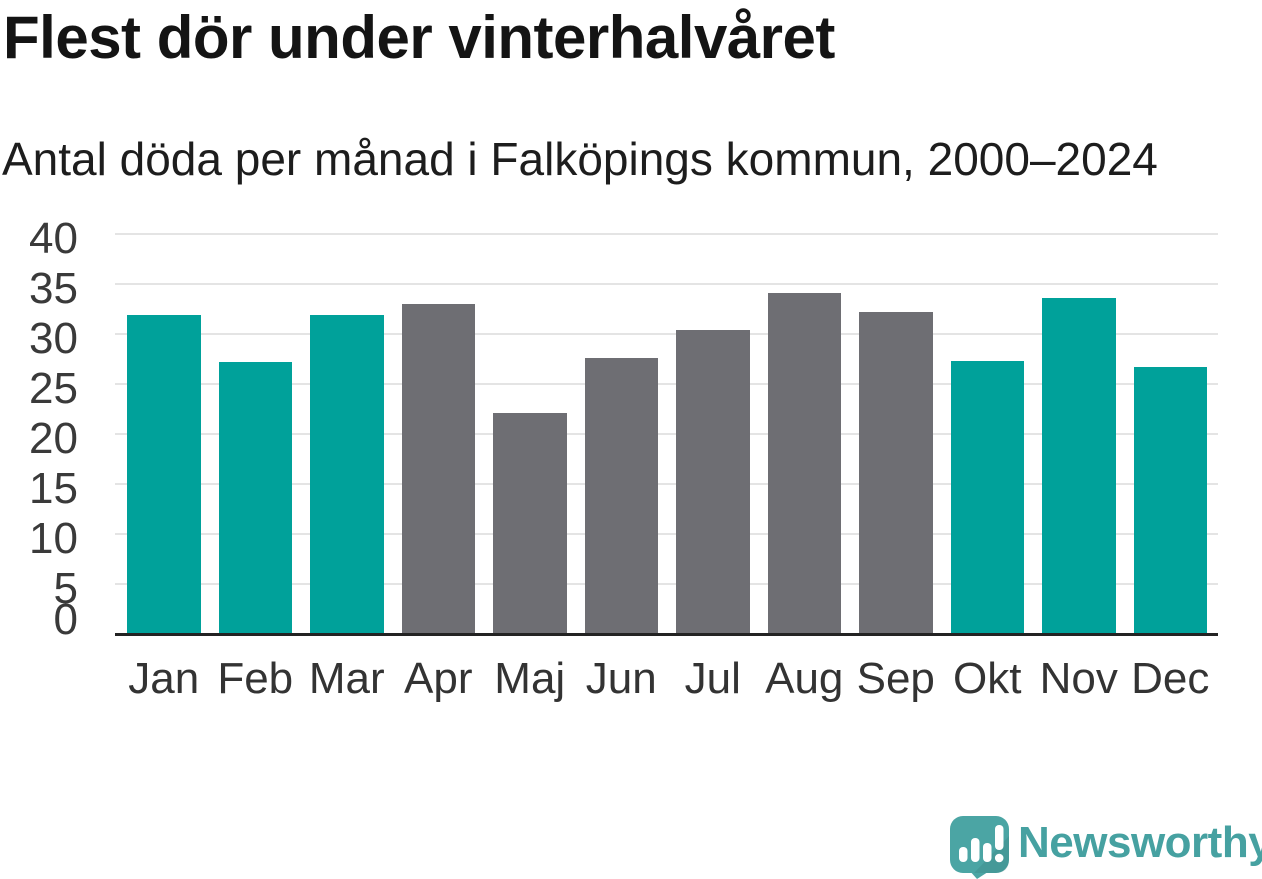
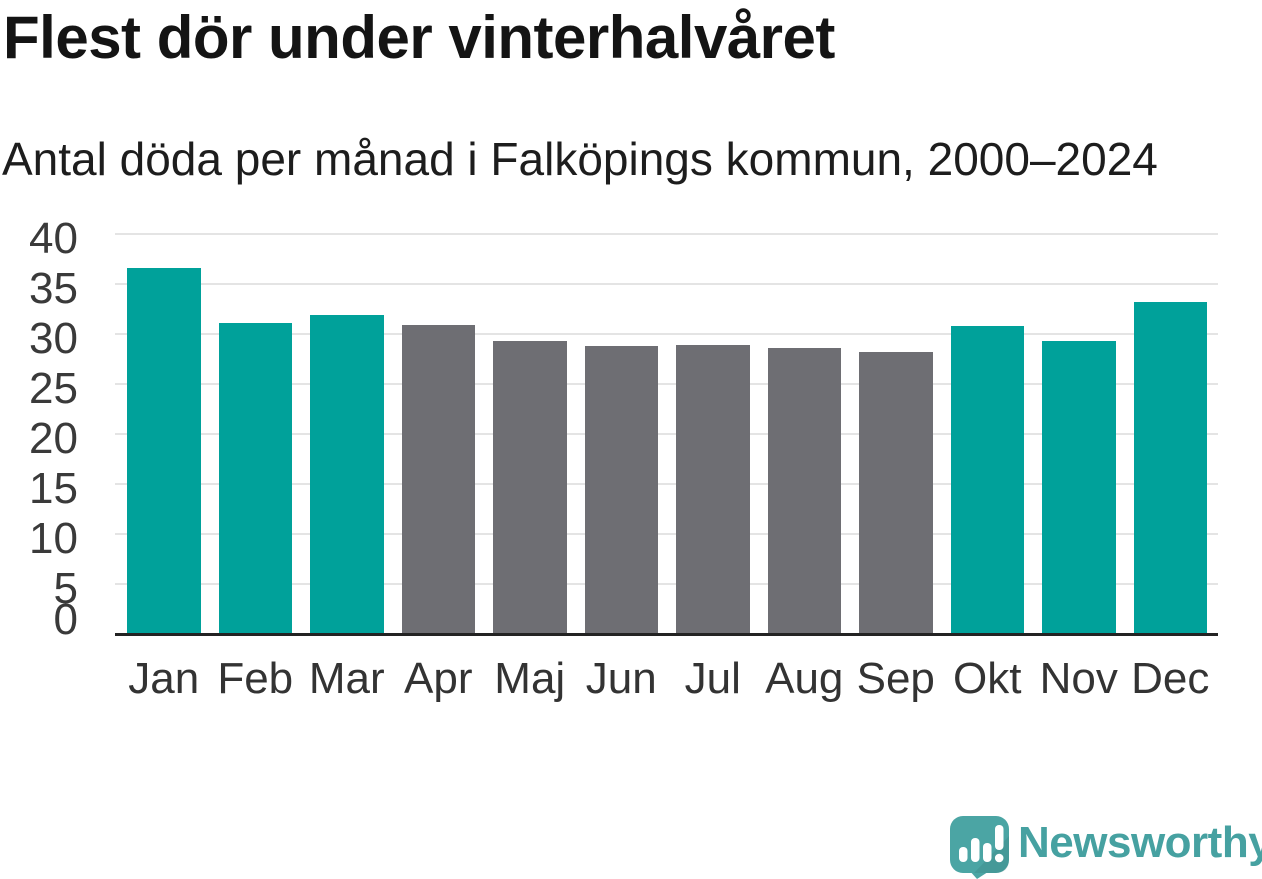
Jan: 31.9 -> 36.6
Feb: 27.2 -> 31.1
Apr: 33.0 -> 30.9
Maj: 22.1 -> 29.3
Jun: 27.6 -> 28.8
Jul: 30.4 -> 28.9
Aug: 34.1 -> 28.6
Sep: 32.2 -> 28.2
Okt: 27.3 -> 30.8
Nov: 33.6 -> 29.3
Dec: 26.7 -> 33.2
